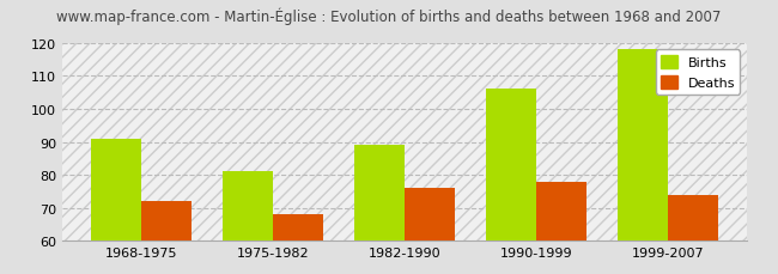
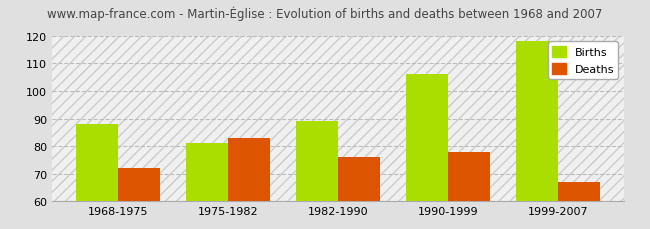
Births/1968-1975: 91 -> 88
Deaths/1975-1982: 68 -> 83
Deaths/1999-2007: 74 -> 67
